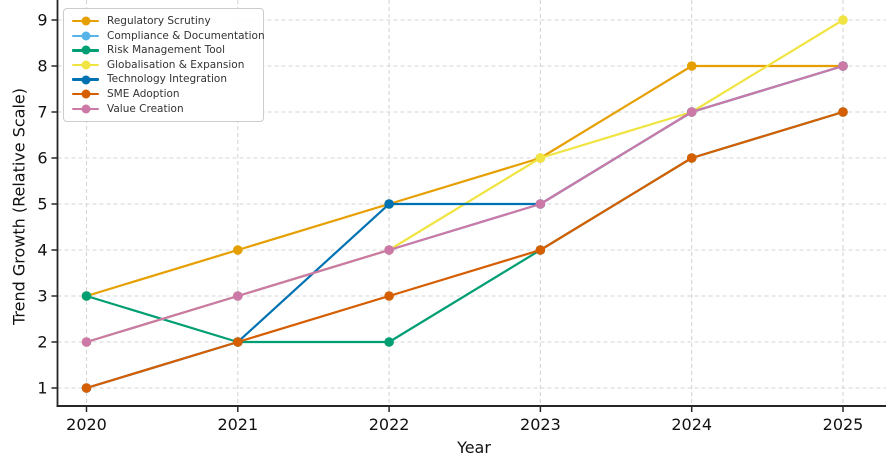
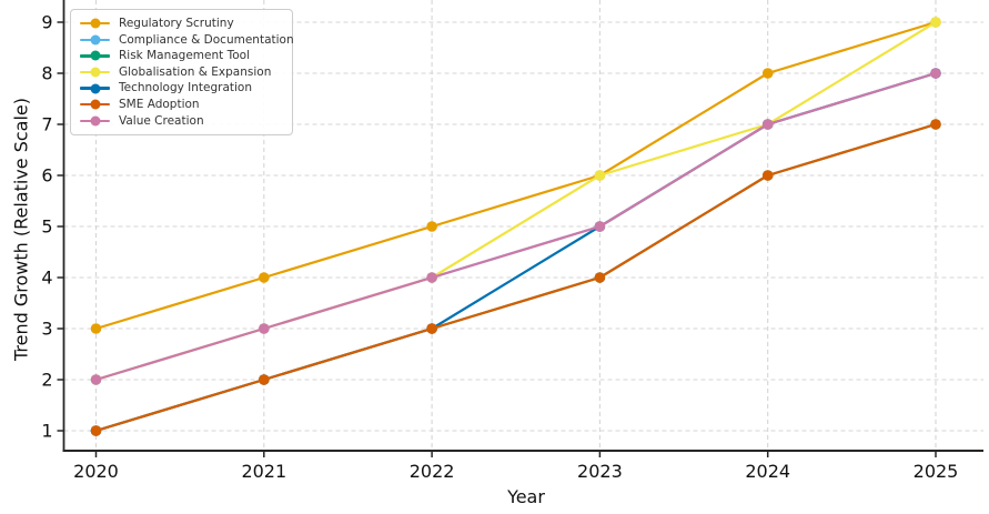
Risk Management Tool/2020: 3 -> 1
Risk Management Tool/2022: 2 -> 3
Technology Integration/2022: 5 -> 3
Regulatory Scrutiny/2025: 8 -> 9
